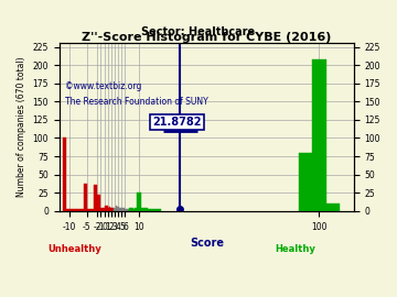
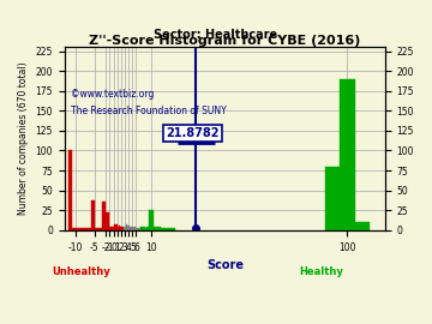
100: 208 -> 190
